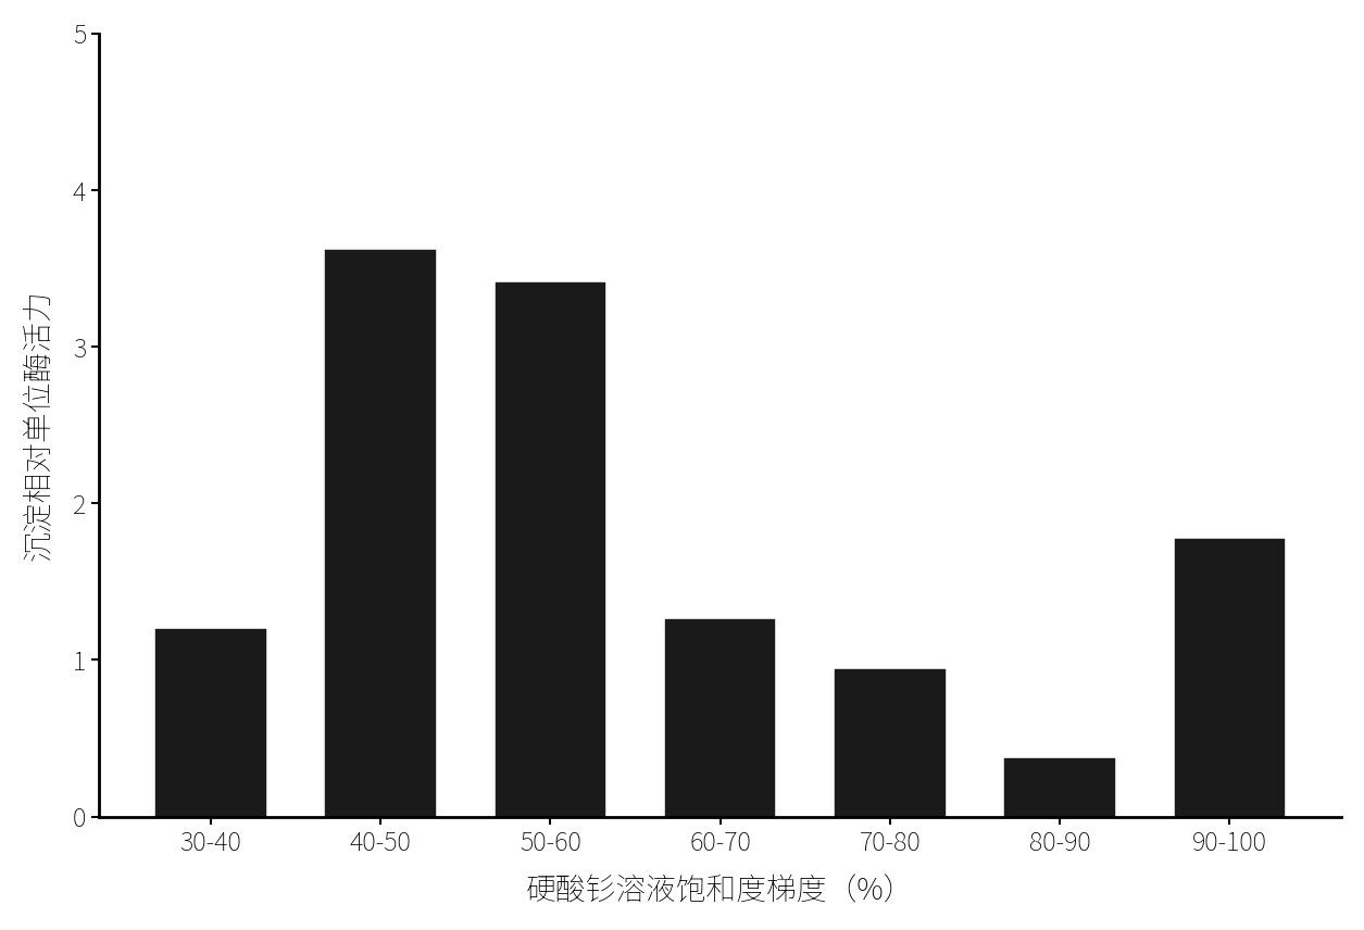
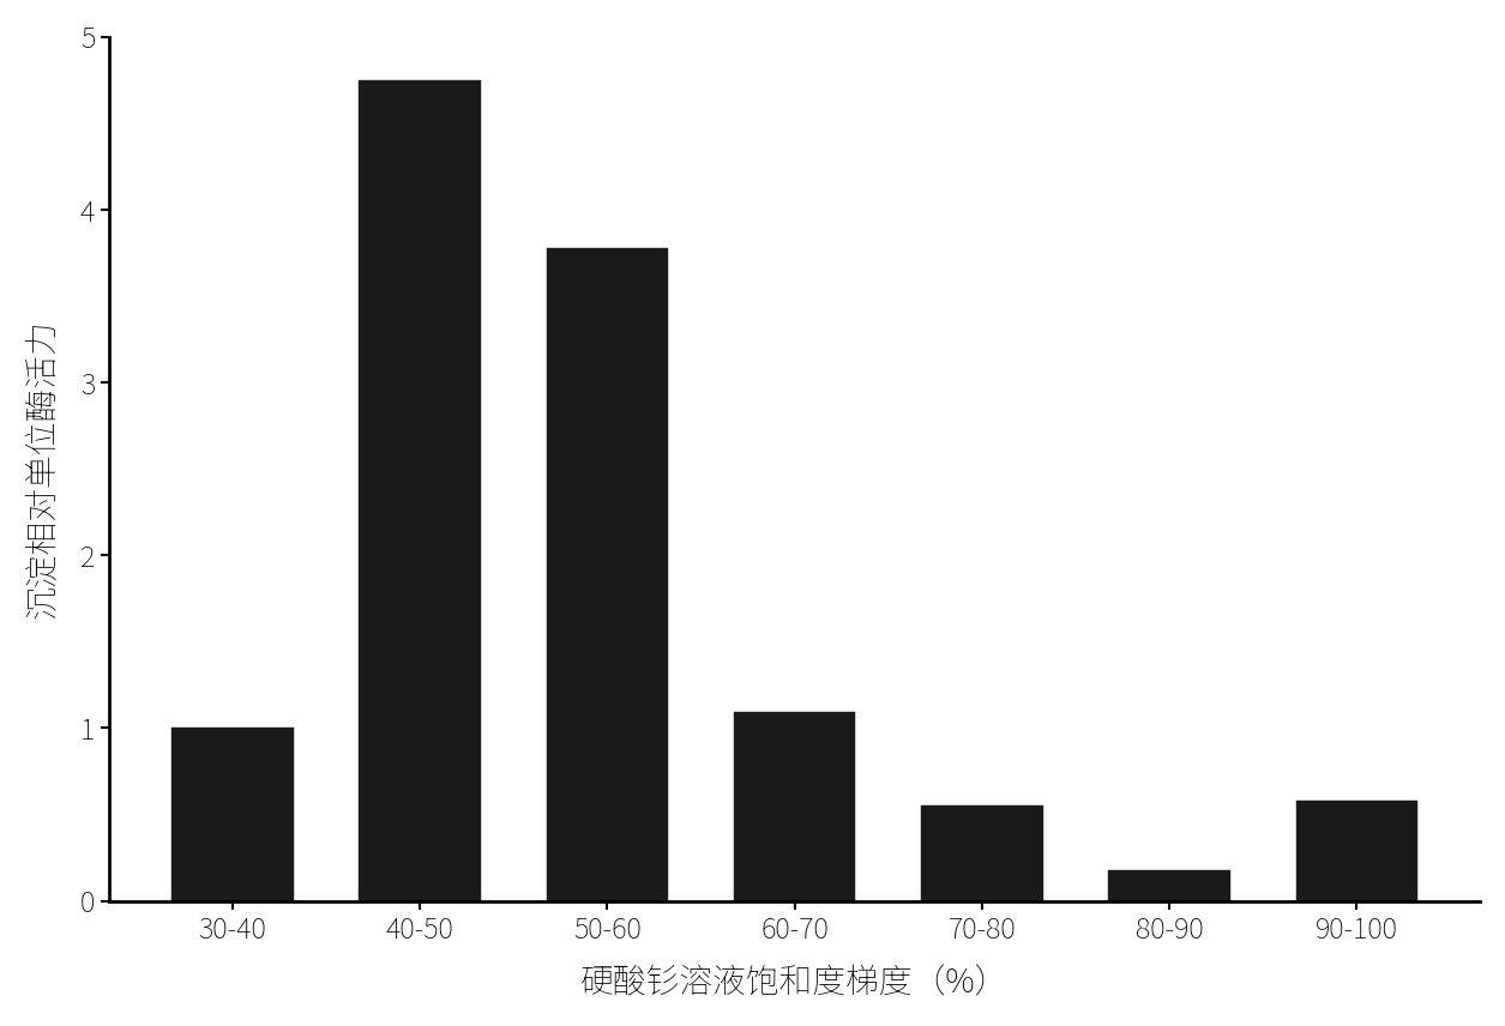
30-40: 1.20 -> 1.00
40-50: 3.62 -> 4.75
50-60: 3.41 -> 3.78
60-70: 1.26 -> 1.09
70-80: 0.94 -> 0.55
80-90: 0.37 -> 0.18
90-100: 1.77 -> 0.58
